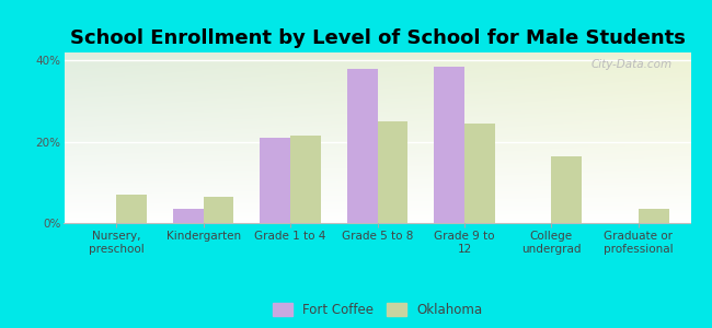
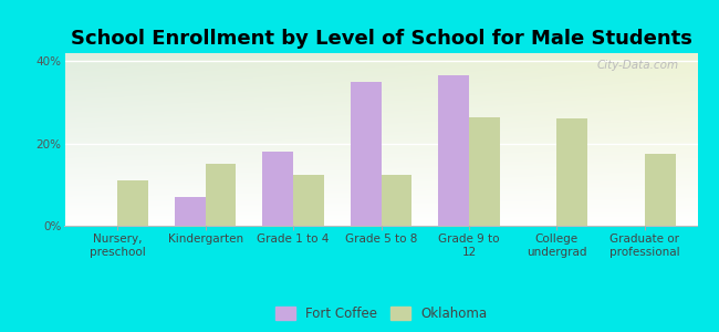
Oklahoma/Nursery, preschool: 7.0% -> 11.0%
Fort Coffee/Kindergarten: 3.5% -> 7.0%
Oklahoma/Kindergarten: 6.5% -> 15.0%
Fort Coffee/Grade 1 to 4: 21.0% -> 18.0%
Oklahoma/Grade 1 to 4: 21.5% -> 12.5%
Fort Coffee/Grade 5 to 8: 38.0% -> 35.0%
Oklahoma/Grade 5 to 8: 25.0% -> 12.5%
Fort Coffee/Grade 9 to 12: 38.5% -> 36.5%
Oklahoma/Grade 9 to 12: 24.5% -> 26.5%
Oklahoma/College undergrad: 16.5% -> 26.0%
Oklahoma/Graduate or professional: 3.5% -> 17.5%
